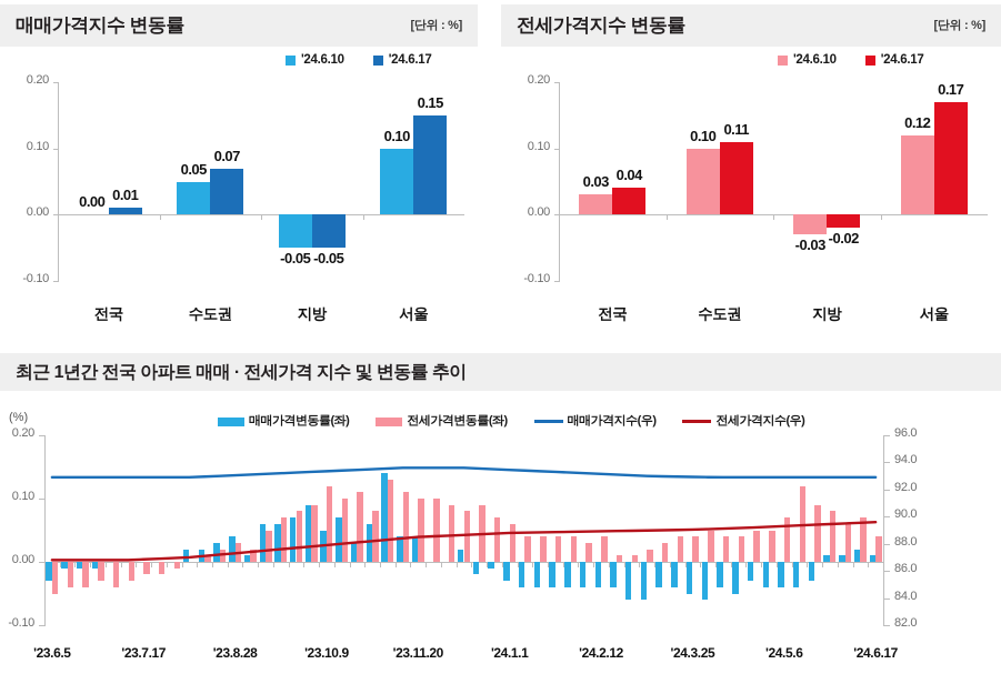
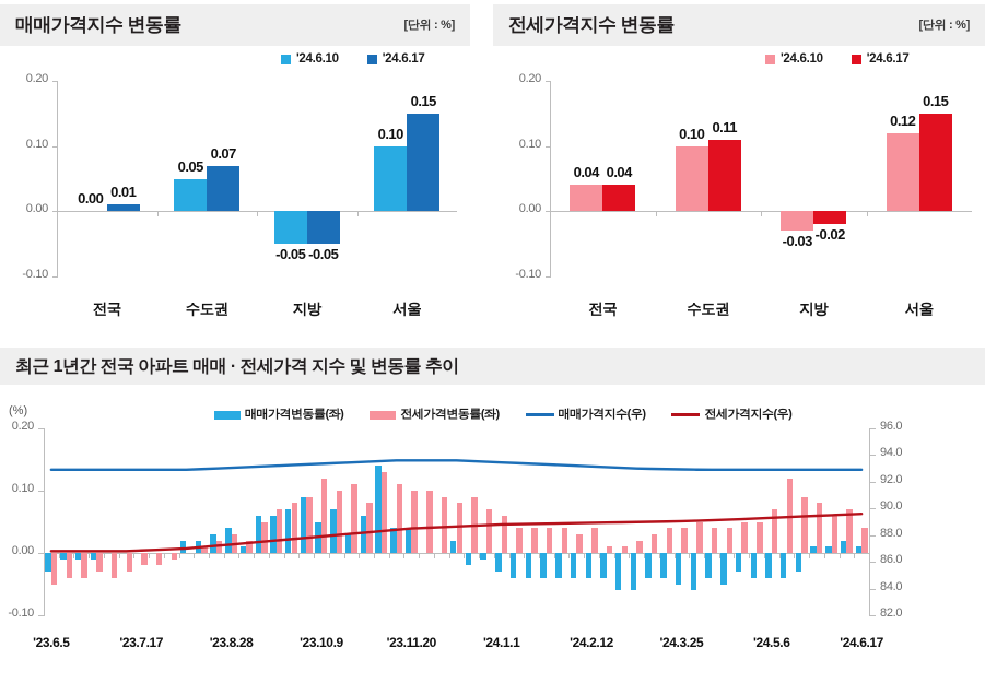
전세가격지수 변동률/'24.6.10/전국: 0.03 -> 0.04
전세가격지수 변동률/'24.6.17/서울: 0.17 -> 0.15
